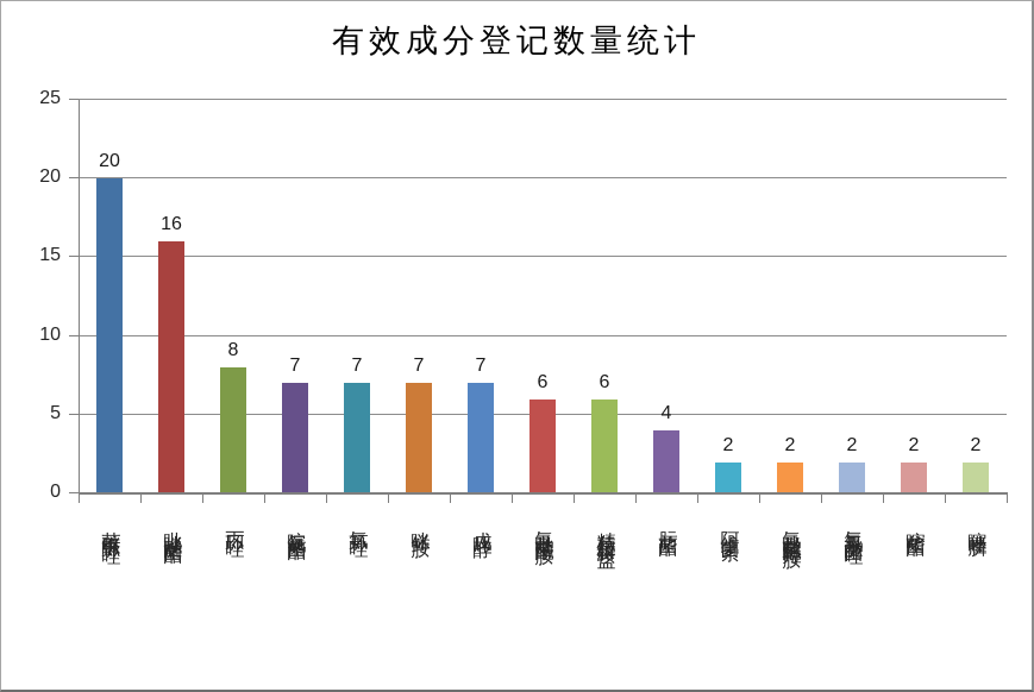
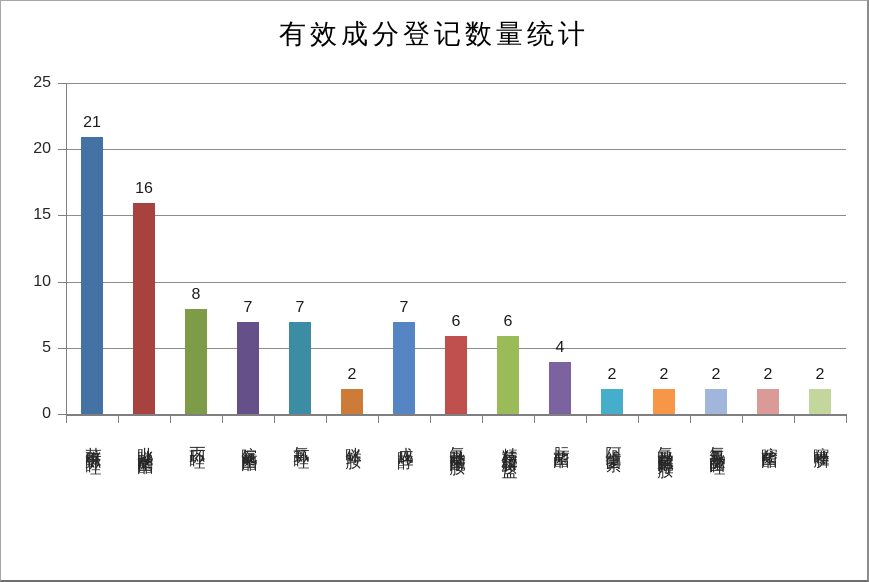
苯醚甲环唑: 20 -> 21
咪鲜胺: 7 -> 2
